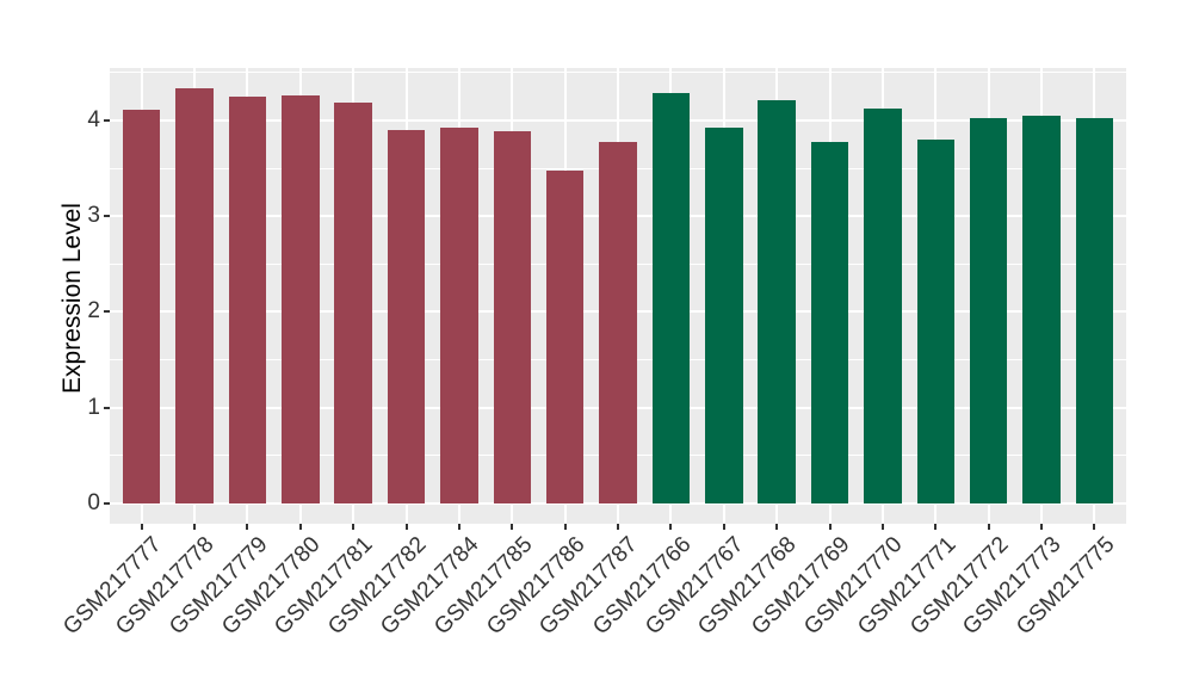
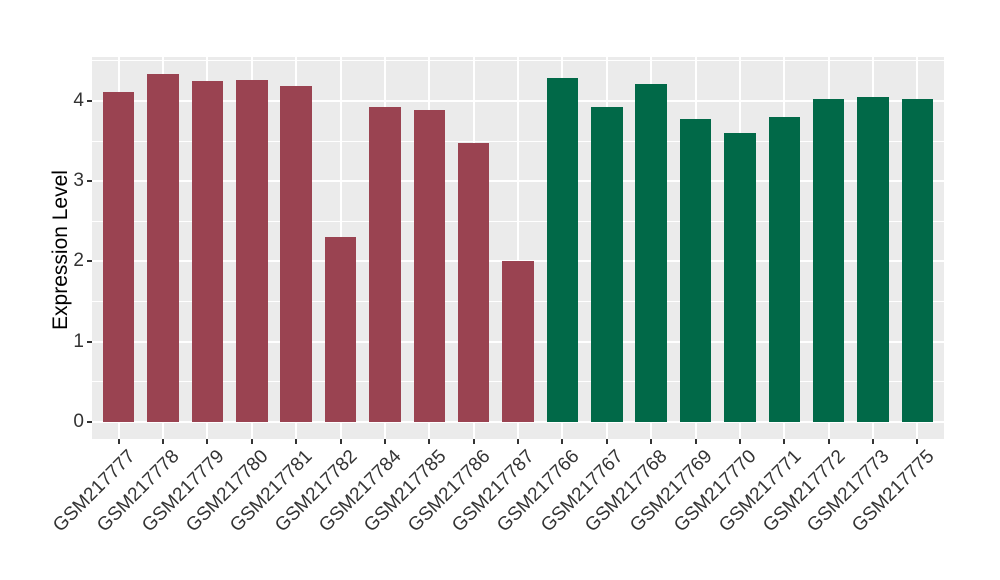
GSM217782: 3.9 -> 2.3
GSM217787: 3.8 -> 2.0
GSM217770: 4.1 -> 3.6
